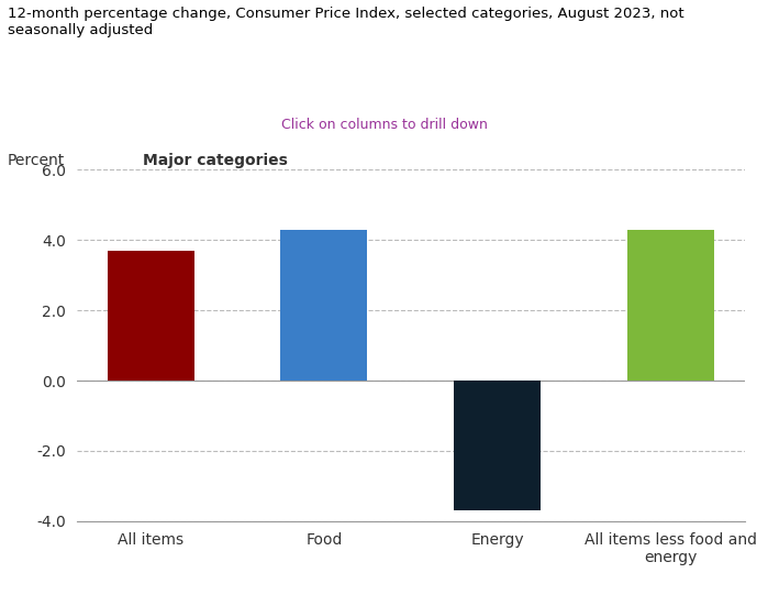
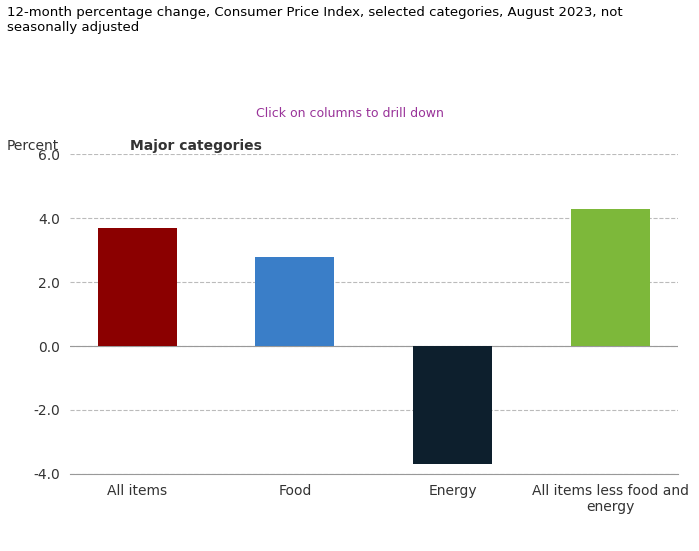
Food: 4.3 -> 2.8
